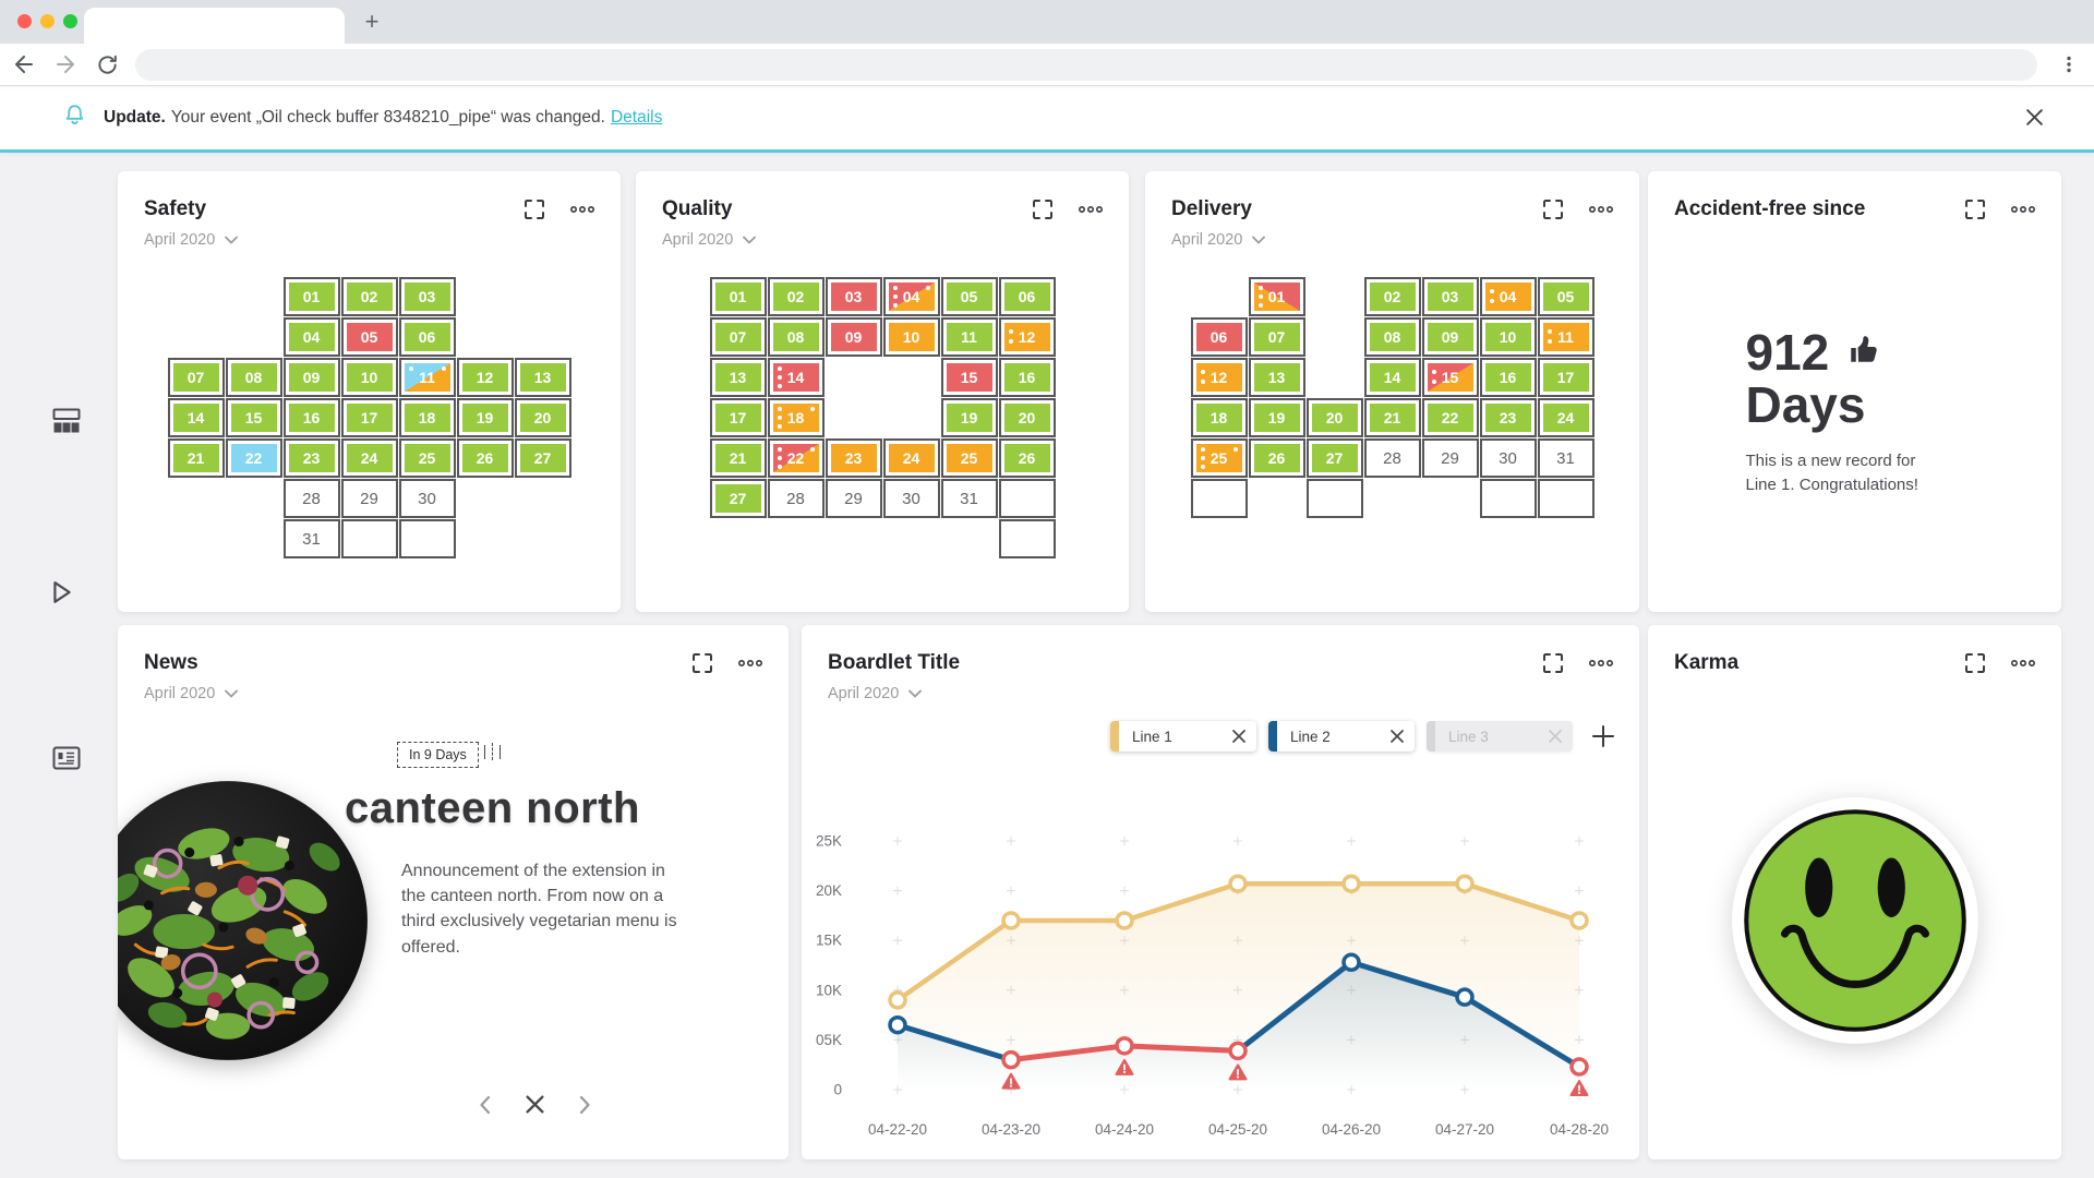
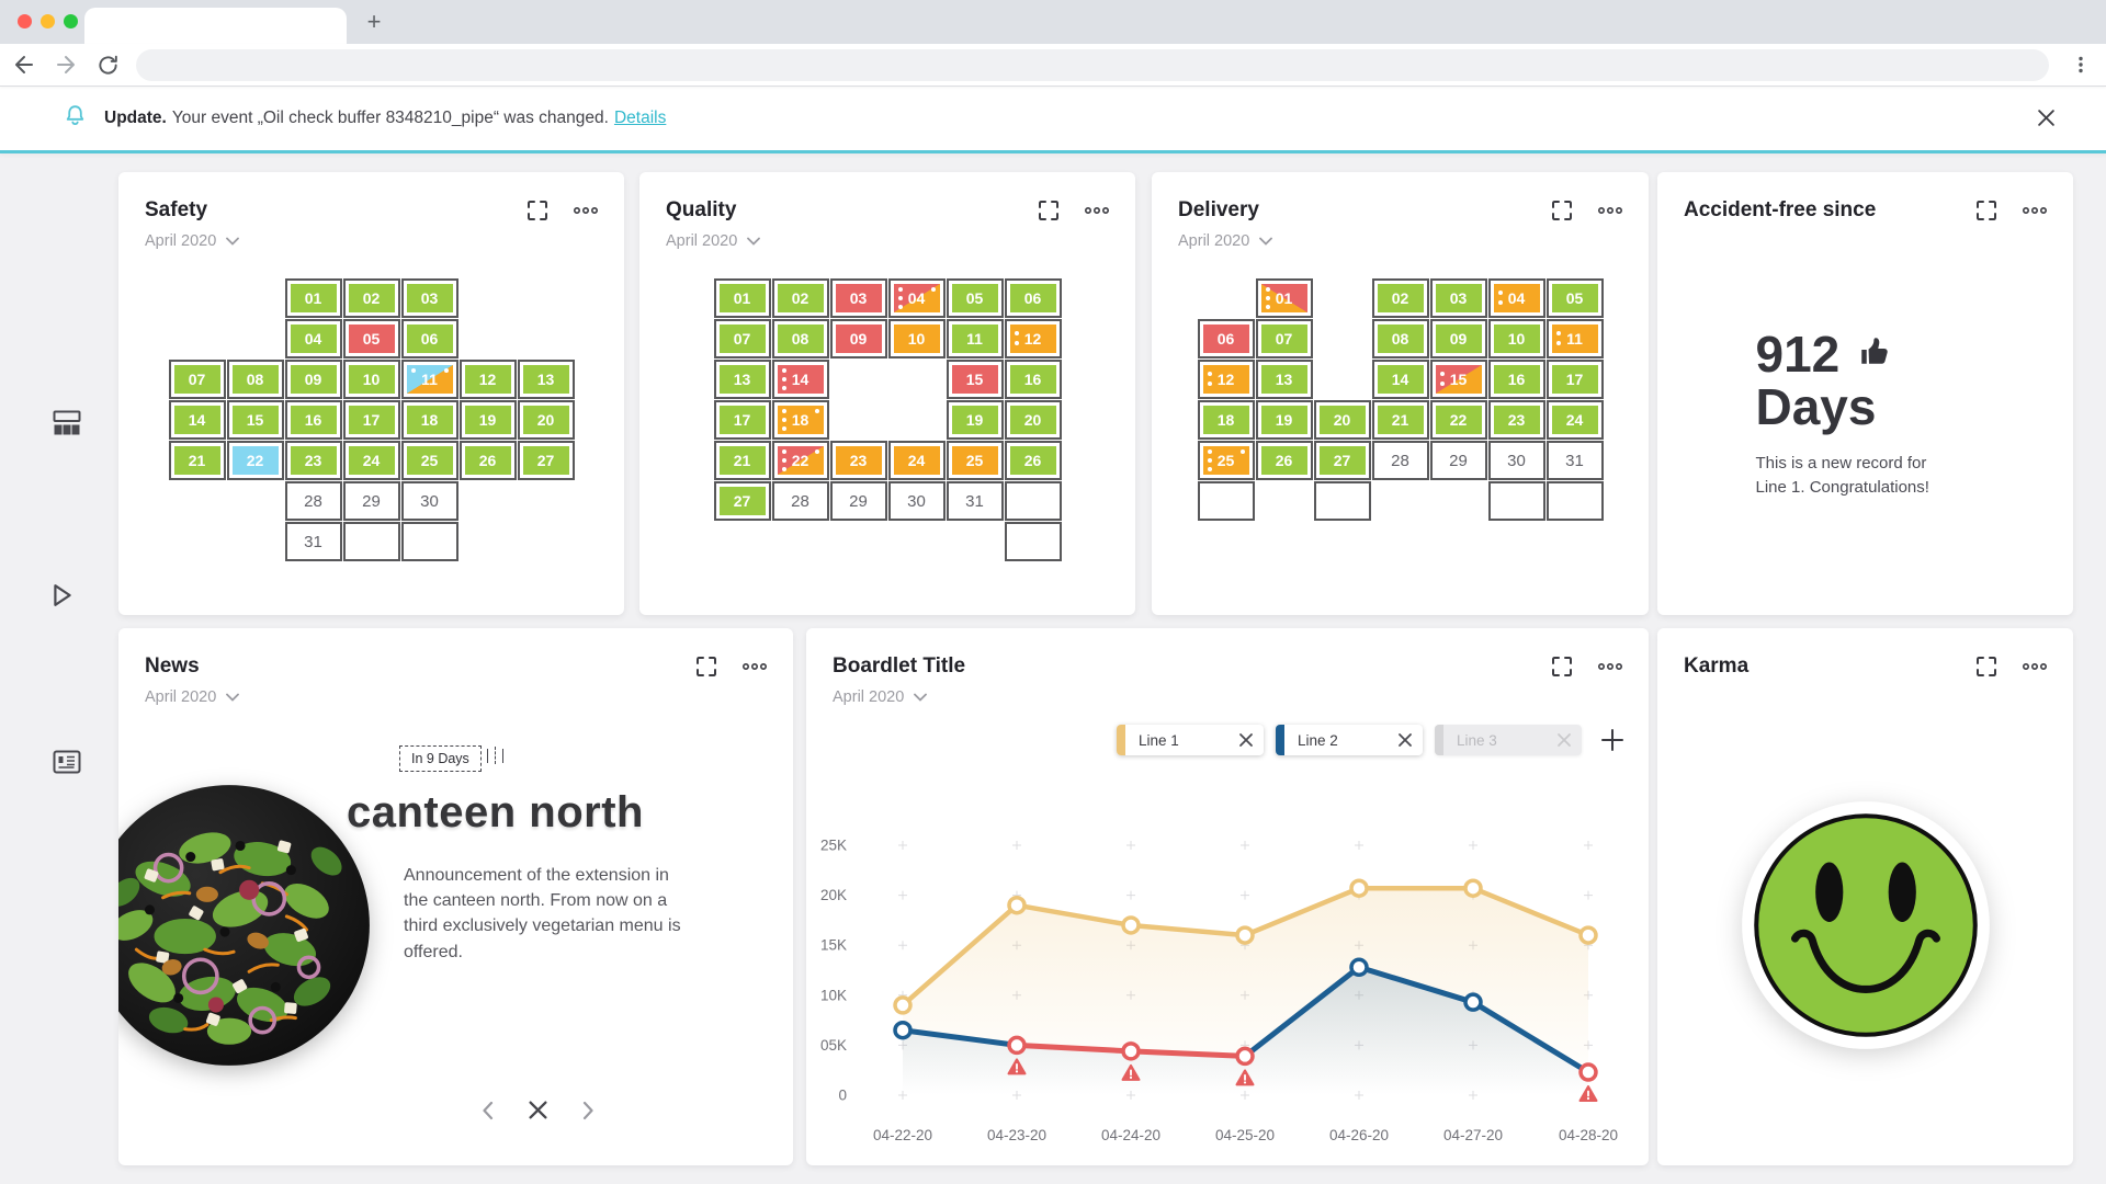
Line 1/04-23-20: 17K -> 19K
Line 2/04-23-20: 3K -> 5K
Line 1/04-25-20: 21K -> 16K
Line 1/04-28-20: 17K -> 16K
